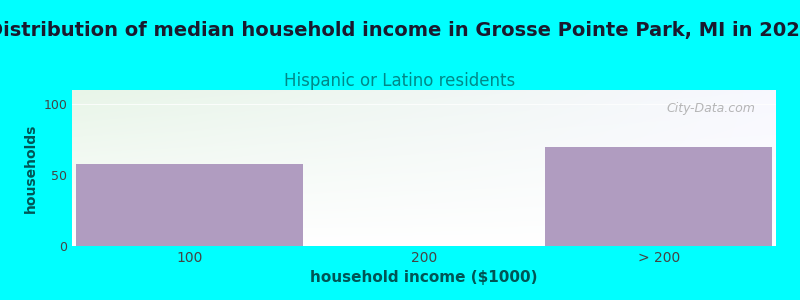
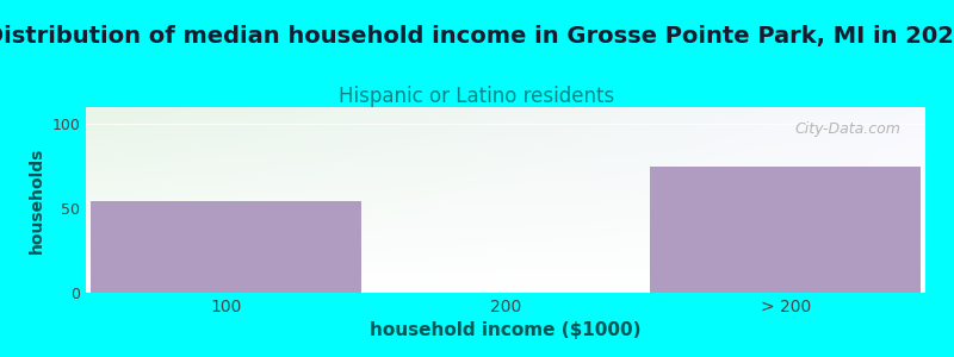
100: 58 -> 54
> 200: 70 -> 75
